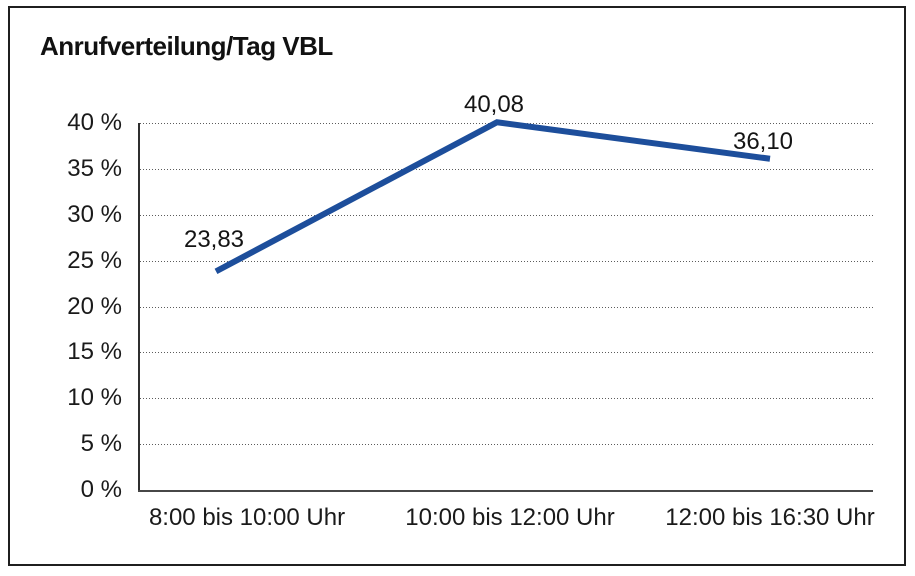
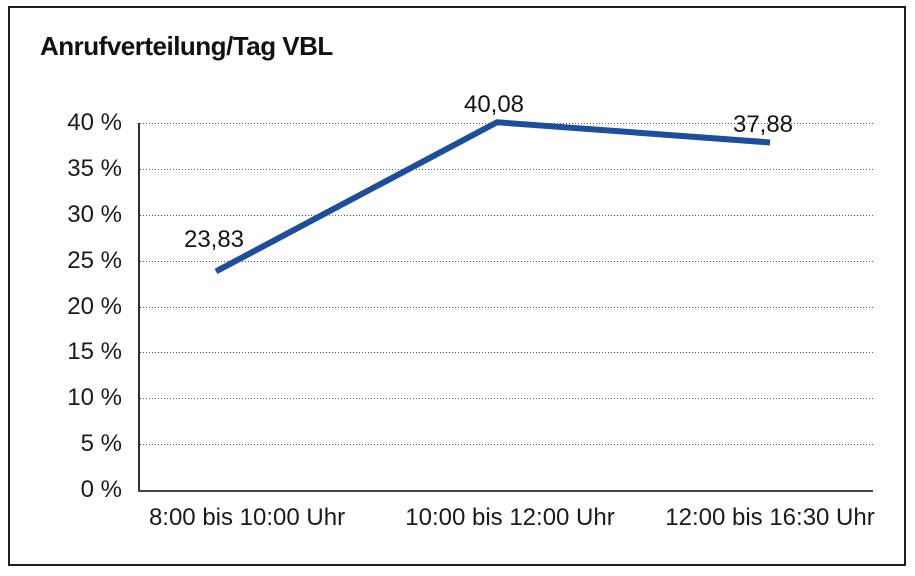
12:00 bis 16:30 Uhr: 36,10 -> 37,88
